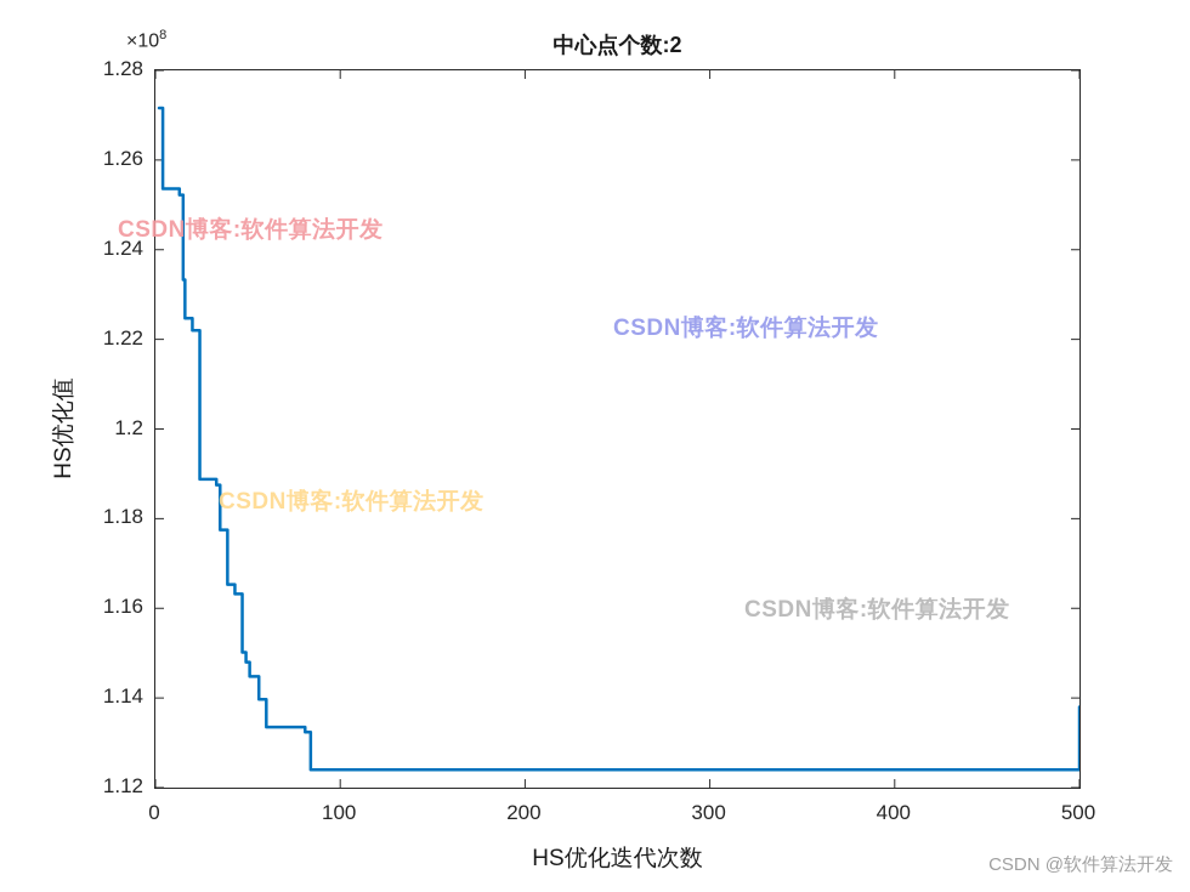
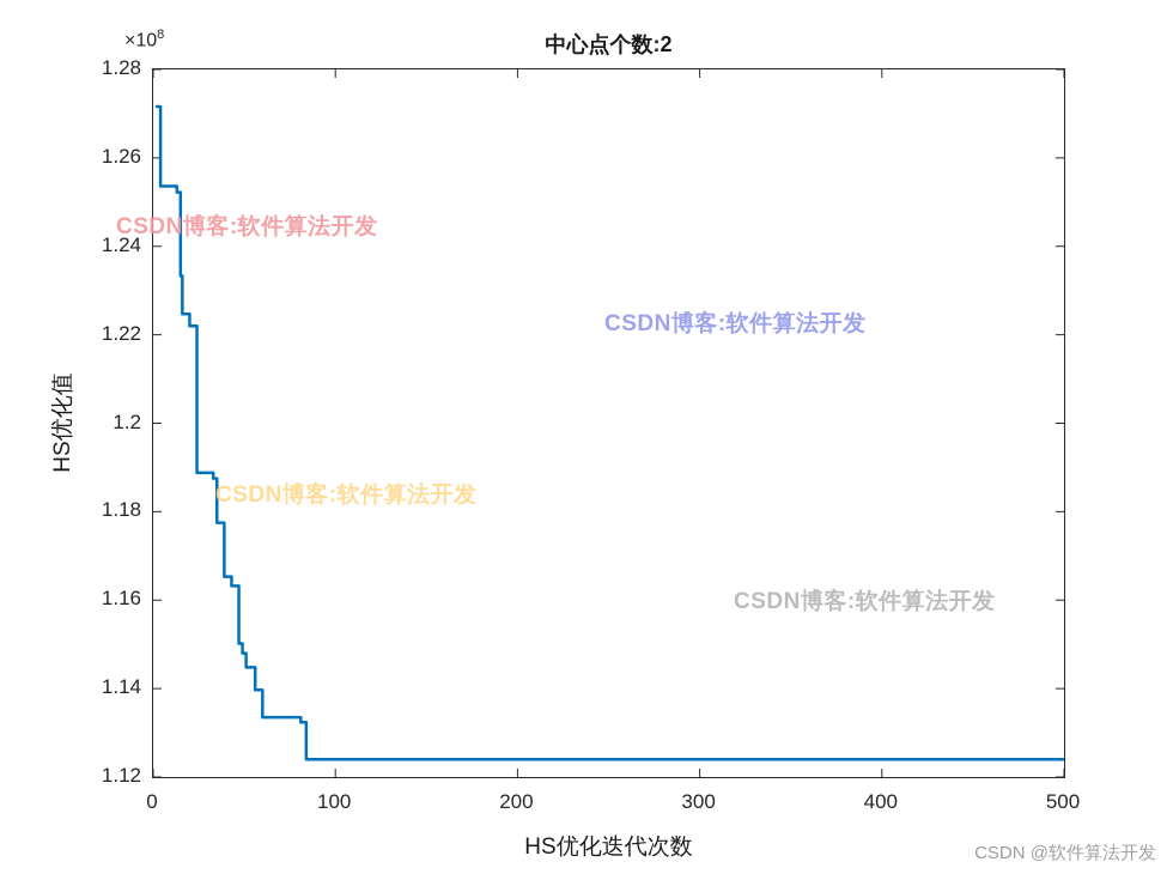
500: 1.138 -> 1.124
